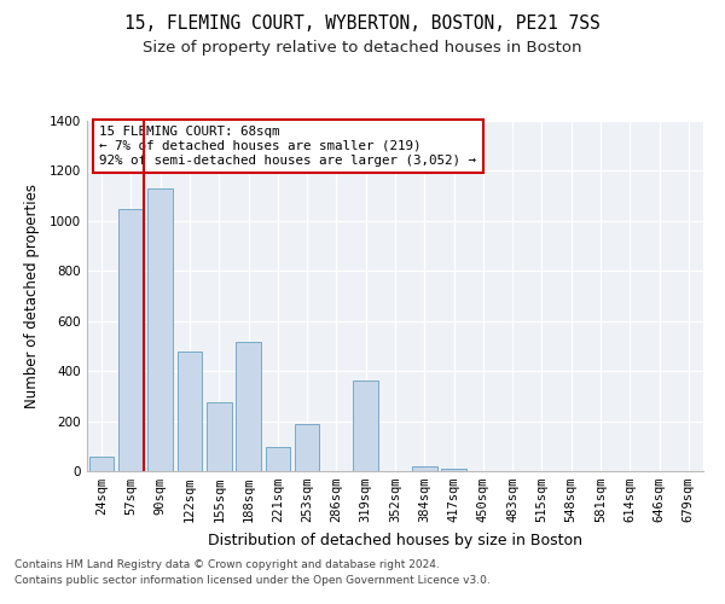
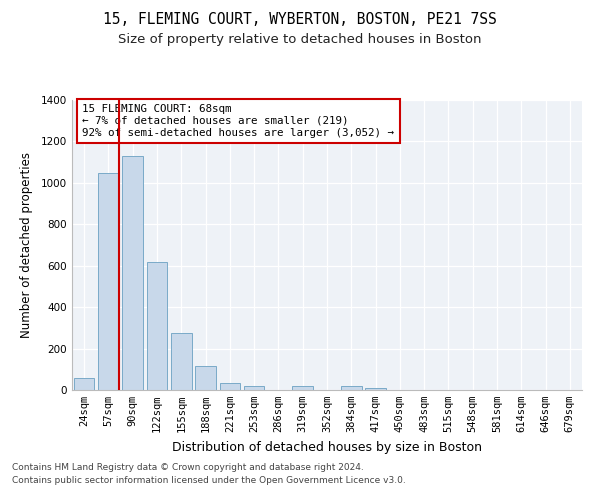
122sqm: 480 -> 620
188sqm: 515 -> 115
221sqm: 95 -> 35
253sqm: 190 -> 20
319sqm: 360 -> 20
